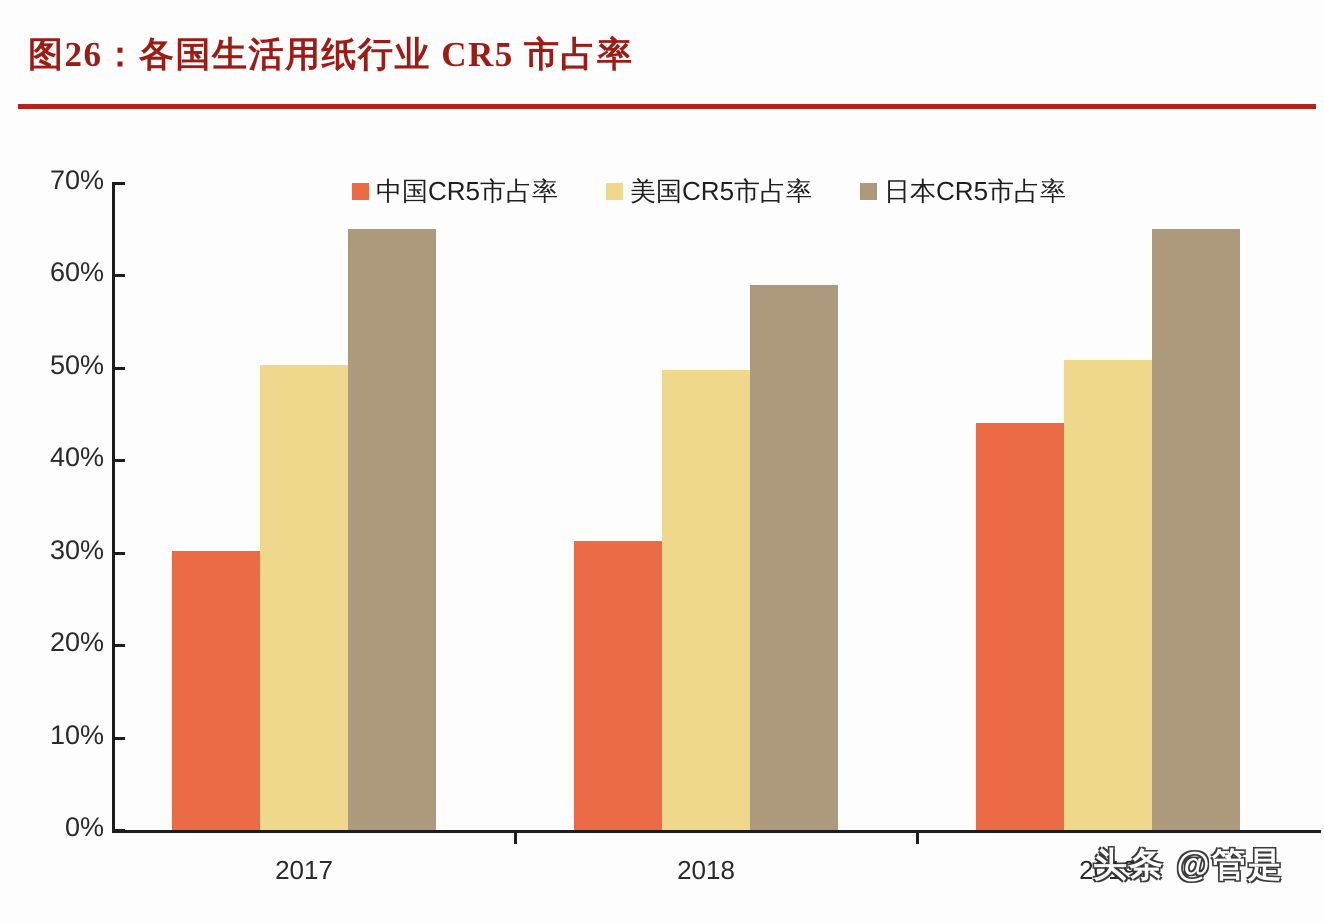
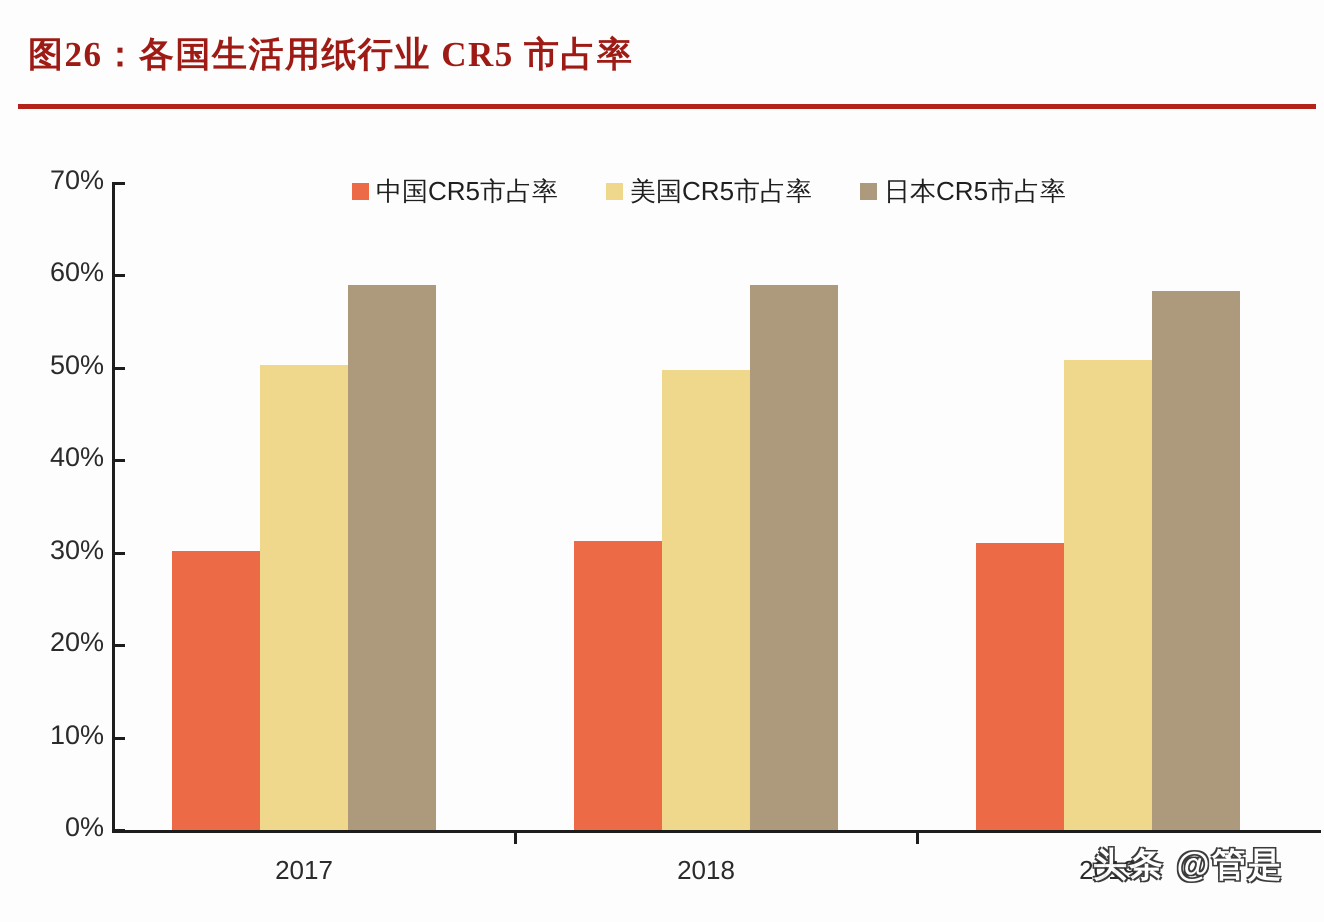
日本CR5市占率/2017: 65% -> 59%
中国CR5市占率/2019: 44% -> 31%
日本CR5市占率/2019: 65% -> 58%
